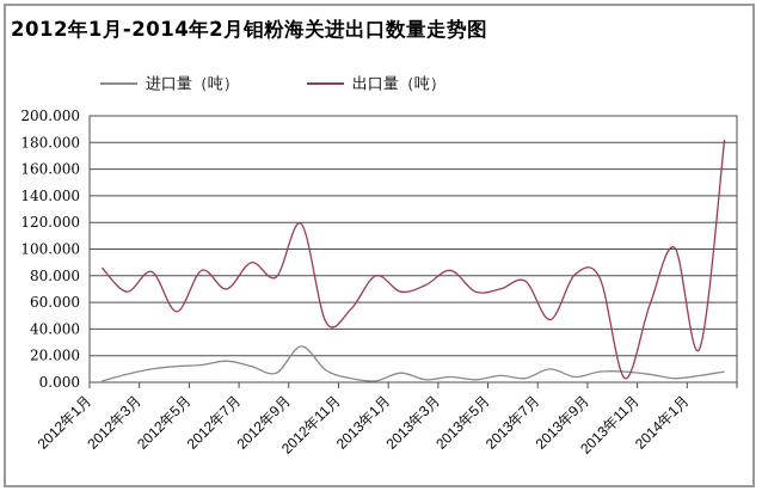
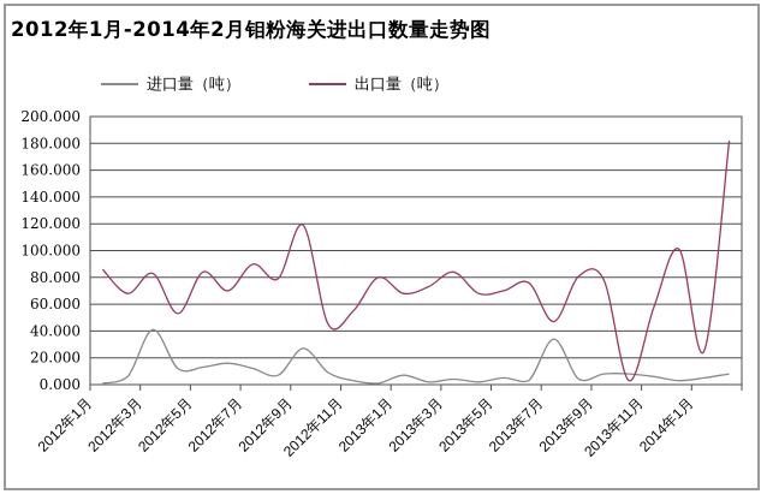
进口量（吨）/2012年3月: 10 -> 41
进口量（吨）/2013年7月: 10 -> 34
